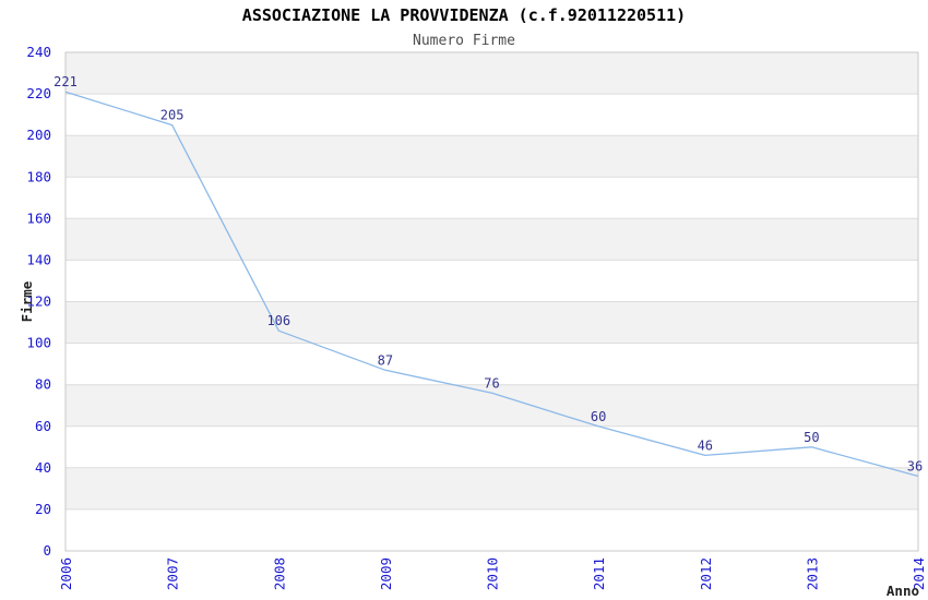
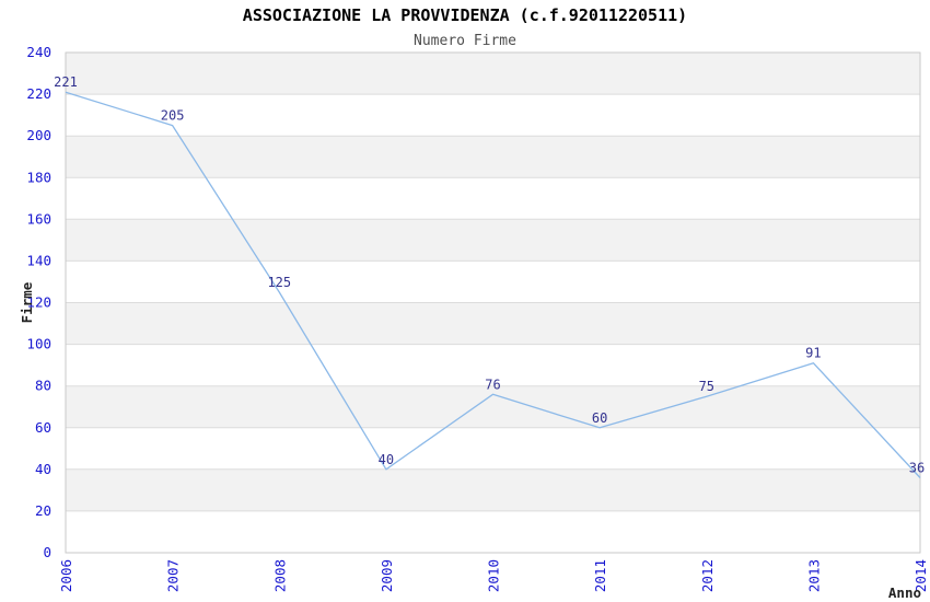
2008: 106 -> 125
2009: 87 -> 40
2012: 46 -> 75
2013: 50 -> 91
